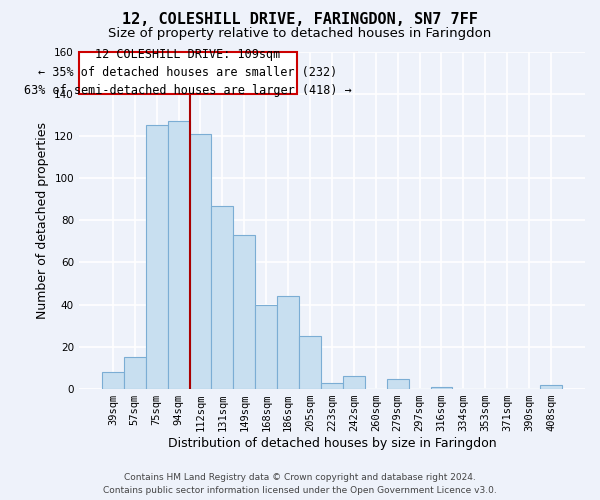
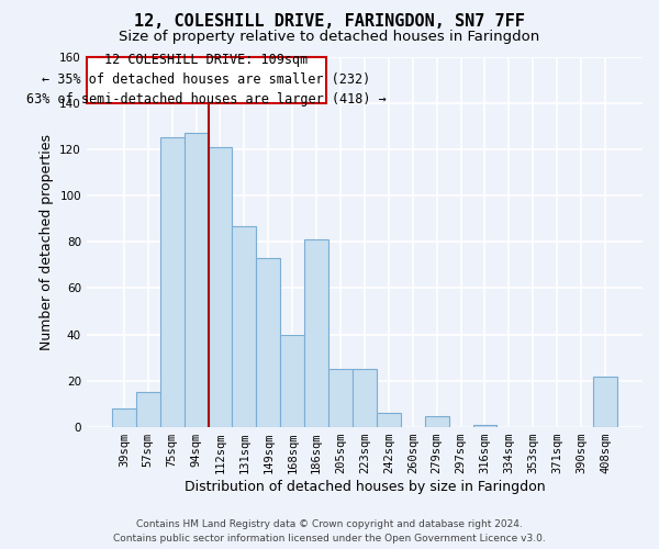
186sqm: 44 -> 81
223sqm: 3 -> 25
408sqm: 2 -> 22
